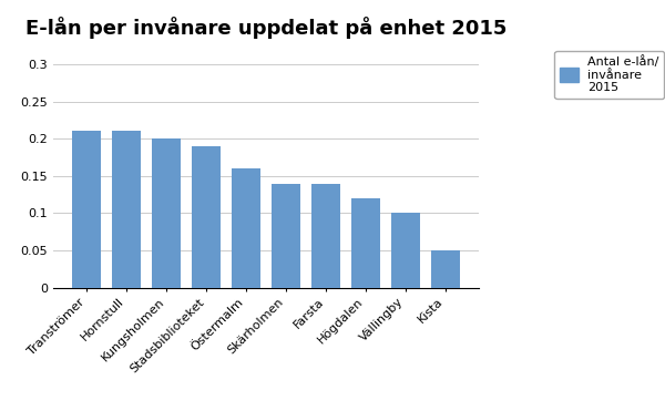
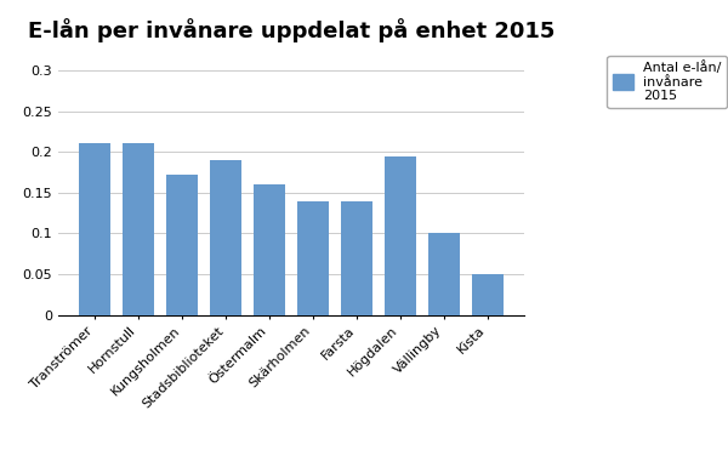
Kungsholmen: 0.200 -> 0.172
Högdalen: 0.120 -> 0.194
